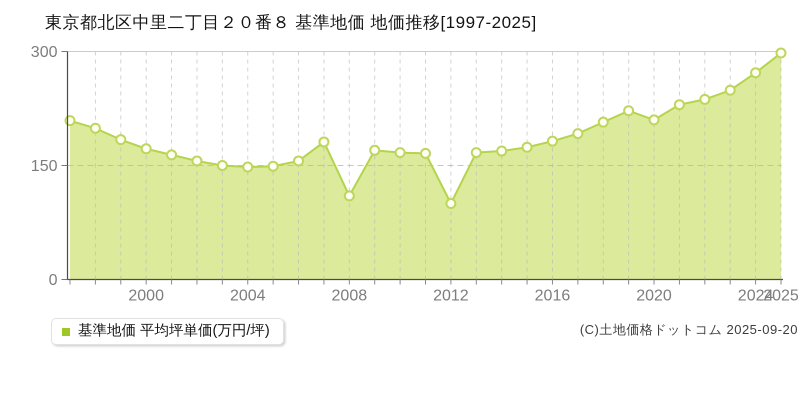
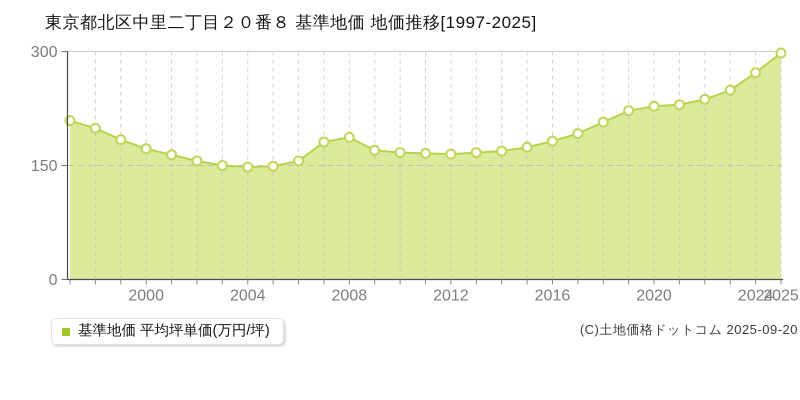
2008: 110 -> 190
2012: 100 -> 160
2020: 210 -> 230
